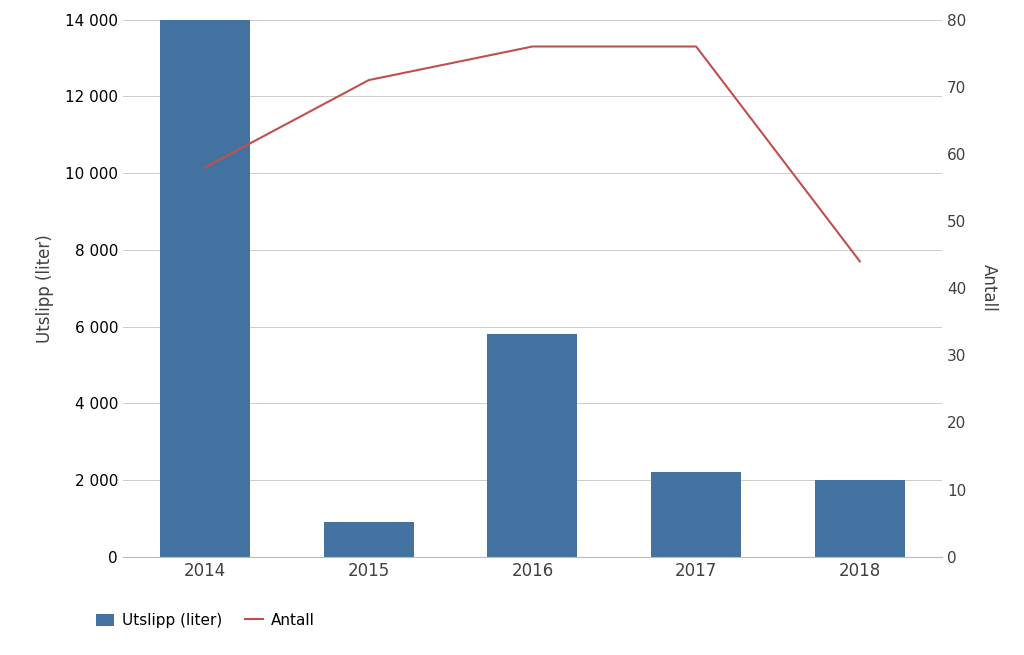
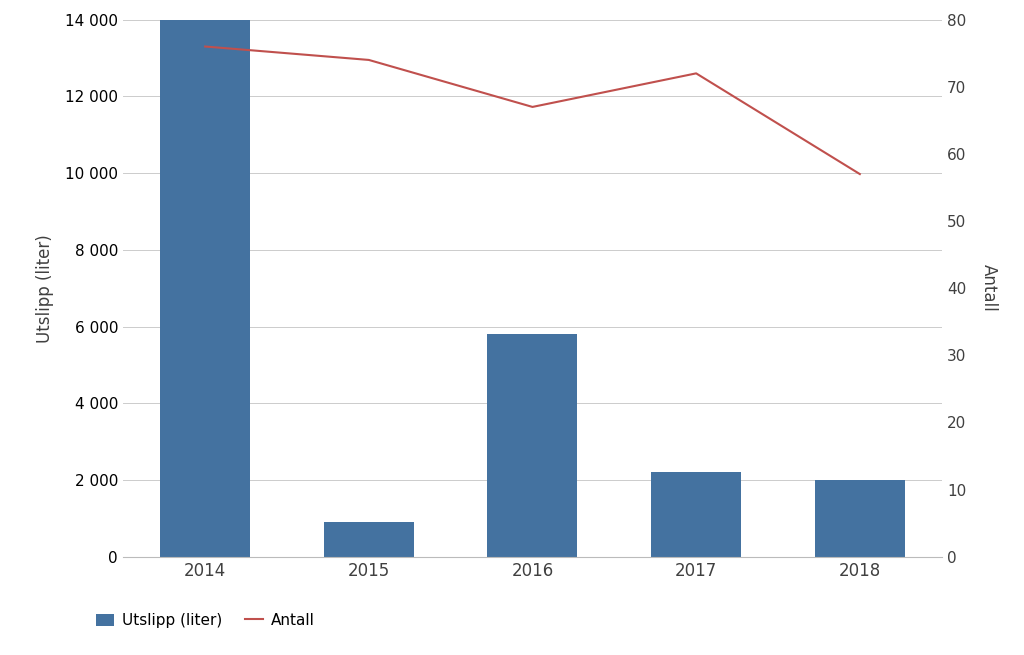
Antall/2014: 58 -> 76
Antall/2015: 71 -> 74
Antall/2016: 76 -> 67
Antall/2017: 76 -> 72
Antall/2018: 44 -> 57
